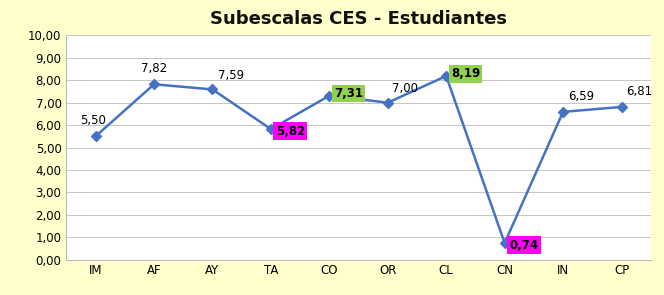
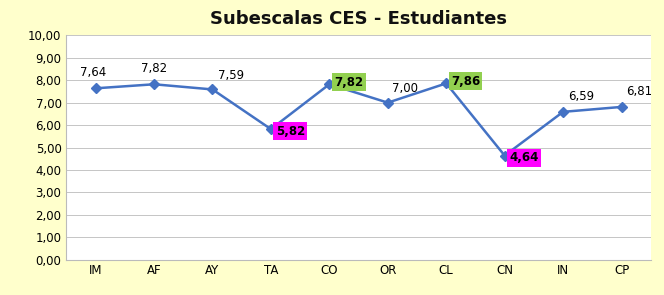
IM: 5,50 -> 7,64
CO: 7,31 -> 7,82
CL: 8,19 -> 7,86
CN: 0,74 -> 4,64
